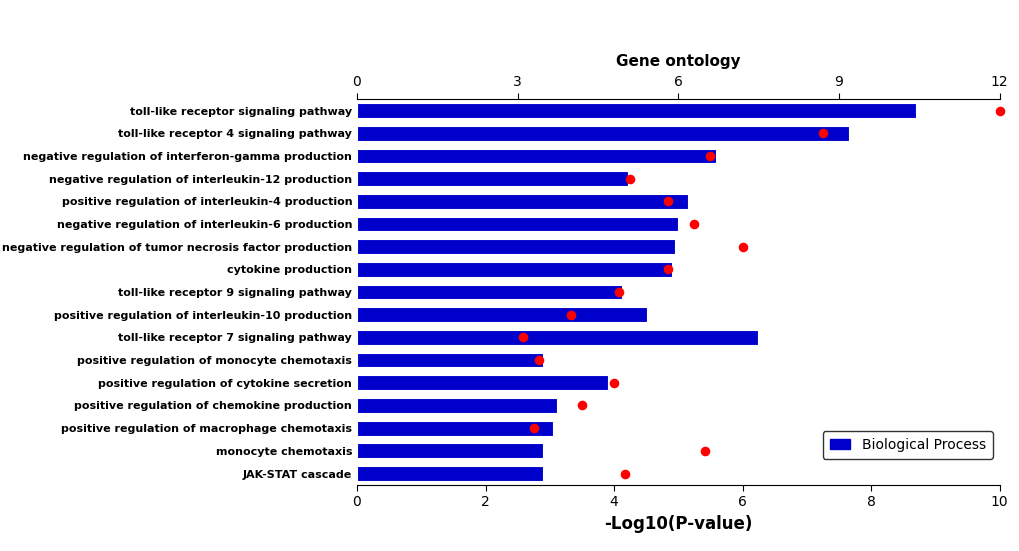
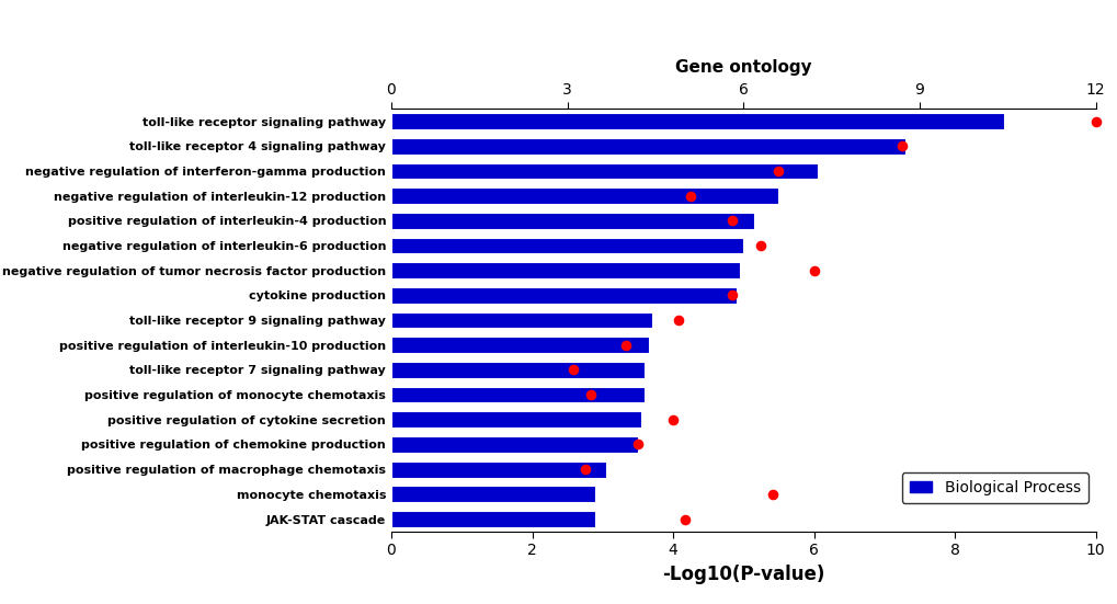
Biological Process/toll-like receptor 4 signaling pathway: 7.66 -> 7.30
Biological Process/negative regulation of interferon-gamma production: 5.58 -> 6.05
Biological Process/negative regulation of interleukin-12 production: 4.22 -> 5.50
Biological Process/toll-like receptor 9 signaling pathway: 4.12 -> 3.70
Biological Process/positive regulation of interleukin-10 production: 4.52 -> 3.65
Biological Process/toll-like receptor 7 signaling pathway: 6.24 -> 3.60
Biological Process/positive regulation of monocyte chemotaxis: 2.90 -> 3.60
Biological Process/positive regulation of cytokine secretion: 3.90 -> 3.55
Biological Process/positive regulation of chemokine production: 3.12 -> 3.50
